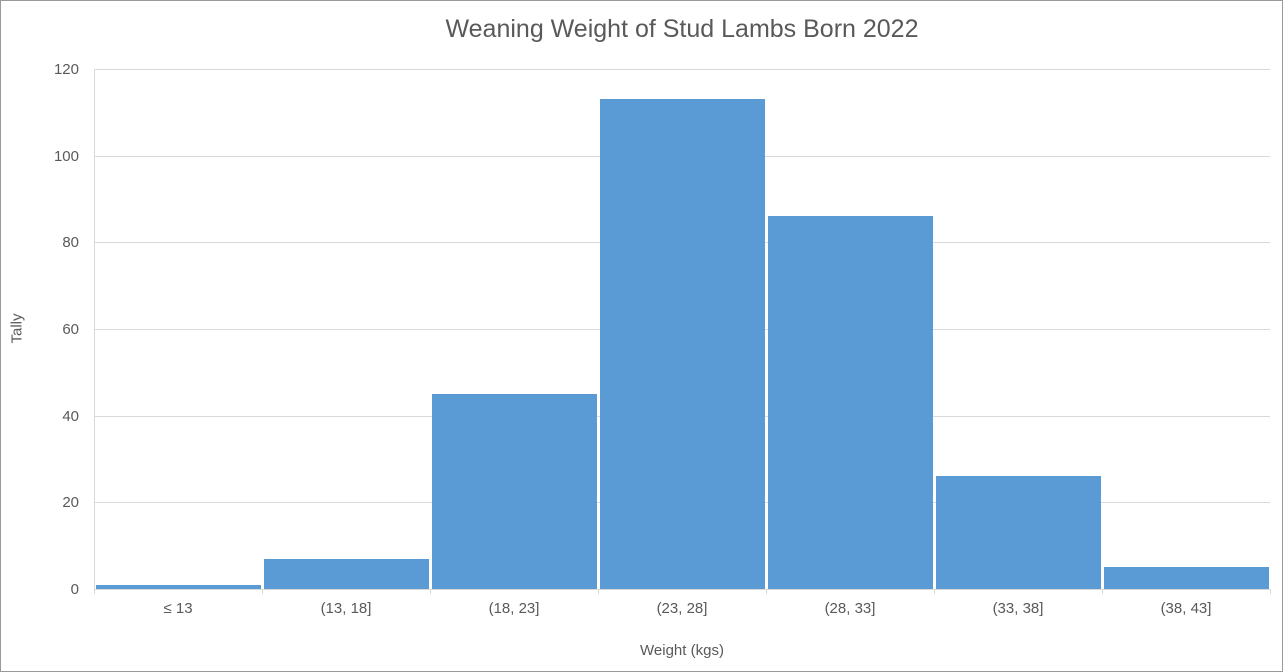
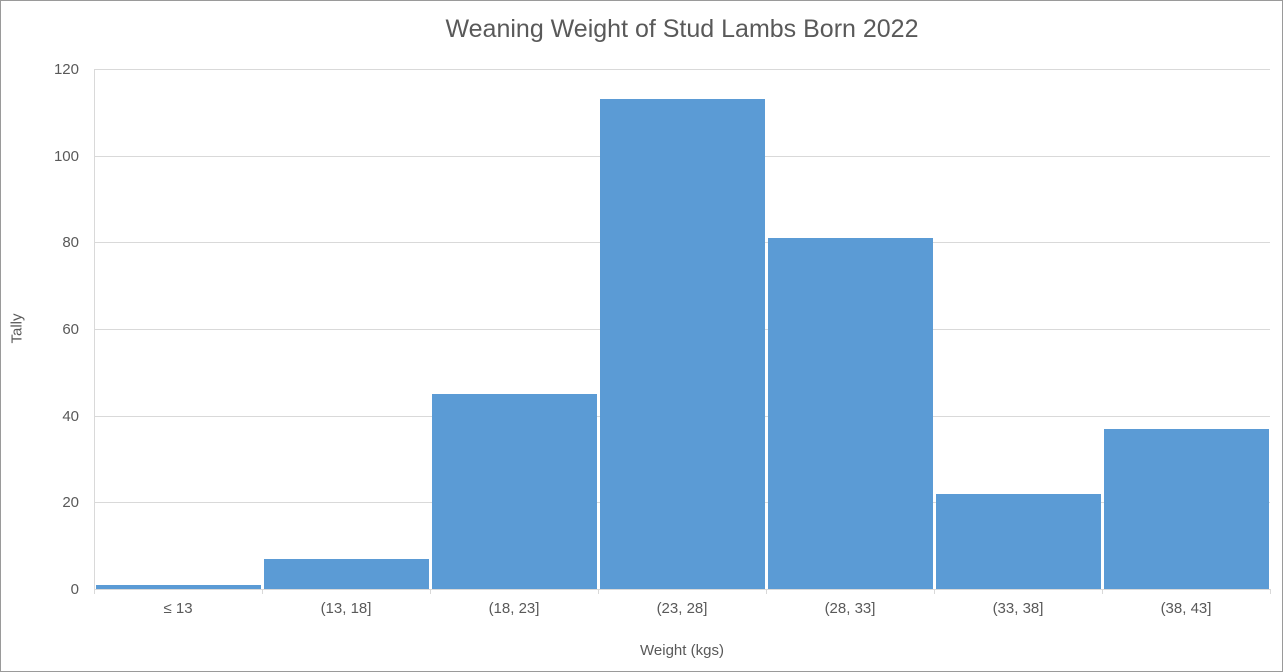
(28, 33]: 86 -> 81
(33, 38]: 26 -> 22
(38, 43]: 5 -> 37
